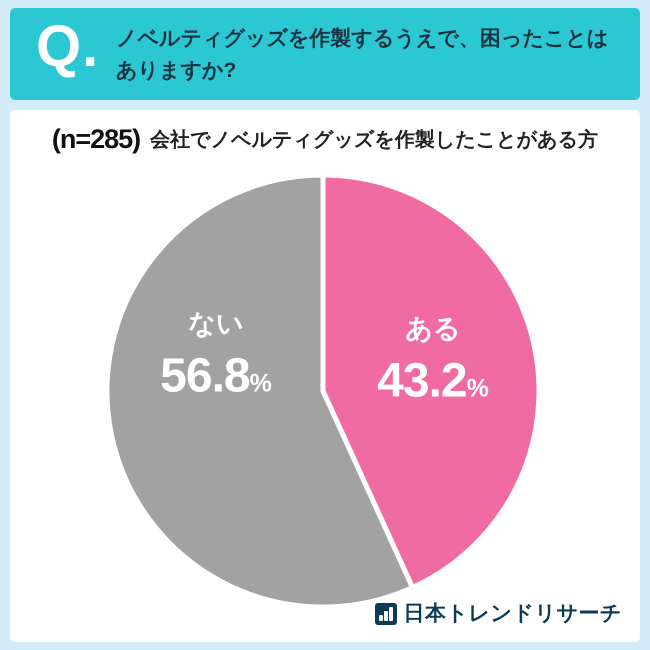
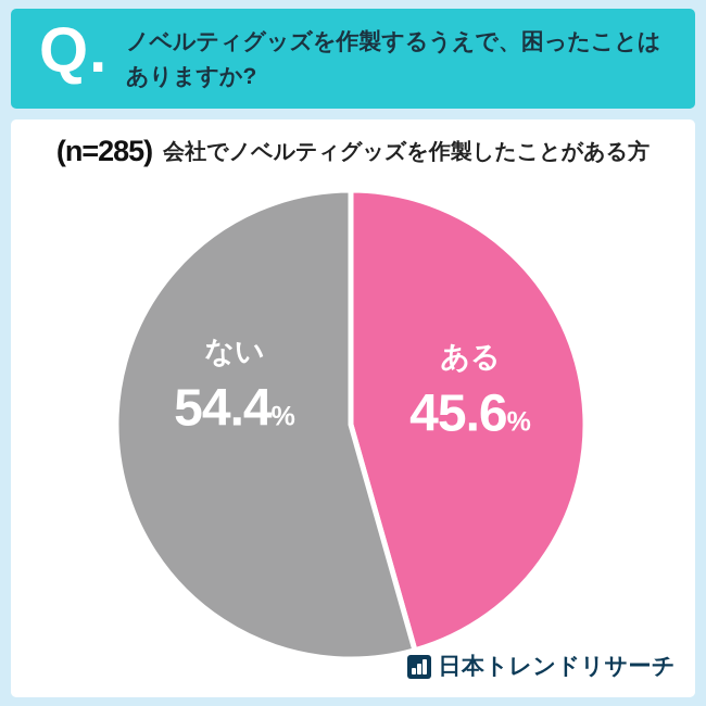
ある: 43.2 -> 45.6
ない: 56.8 -> 54.4
